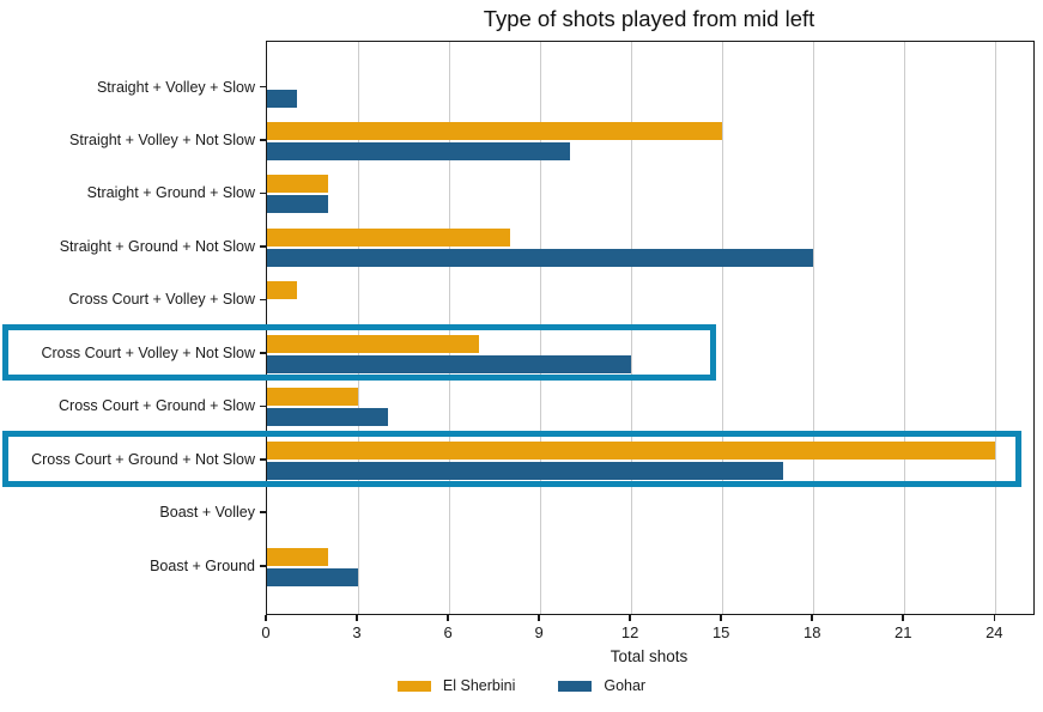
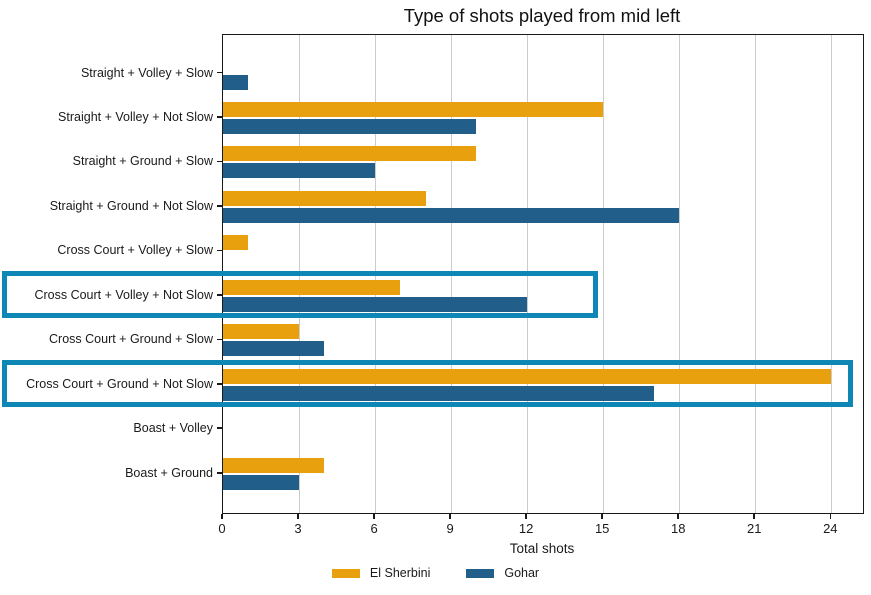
El Sherbini/Straight + Ground + Slow: 2 -> 10
Gohar/Straight + Ground + Slow: 2 -> 6
El Sherbini/Boast + Ground: 2 -> 4
